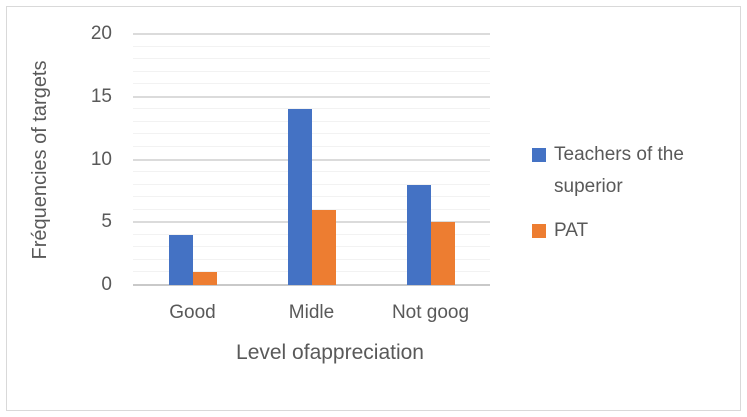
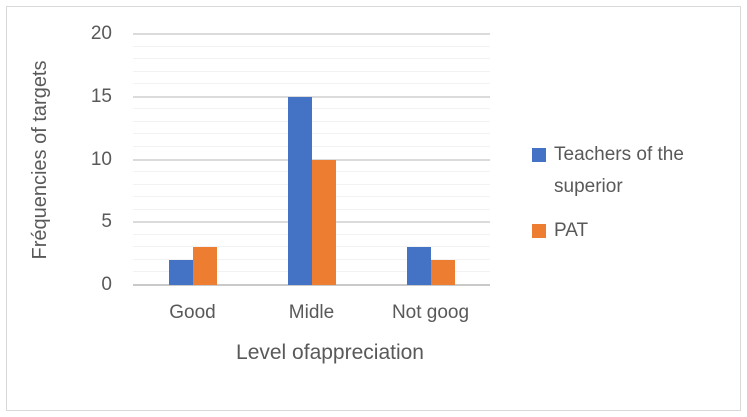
Teachers of the superior/Good: 4 -> 2
PAT/Good: 1 -> 3
Teachers of the superior/Midle: 14 -> 15
PAT/Midle: 6 -> 10
Teachers of the superior/Not goog: 8 -> 3
PAT/Not goog: 5 -> 2
